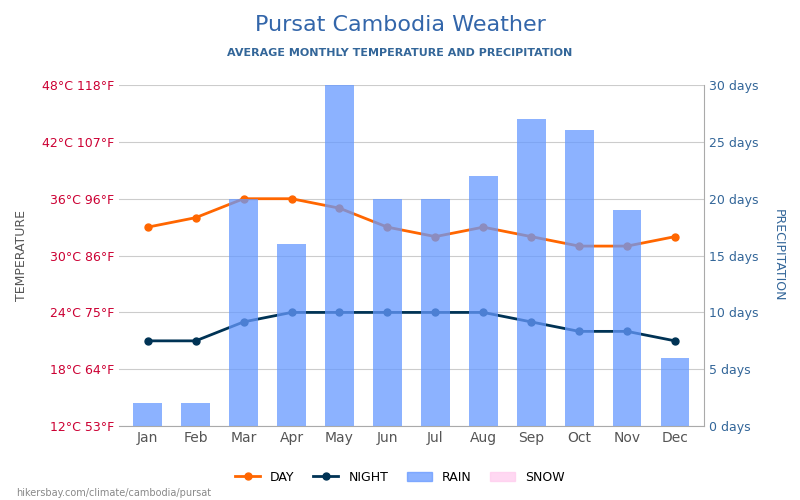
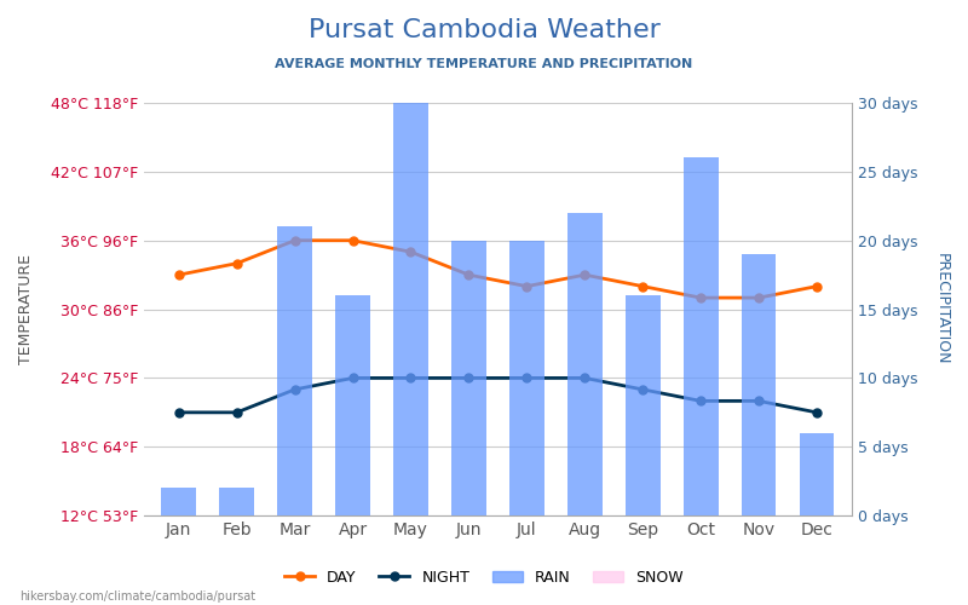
RAIN/Mar: 20 days -> 21 days
RAIN/Sep: 27 days -> 16 days
